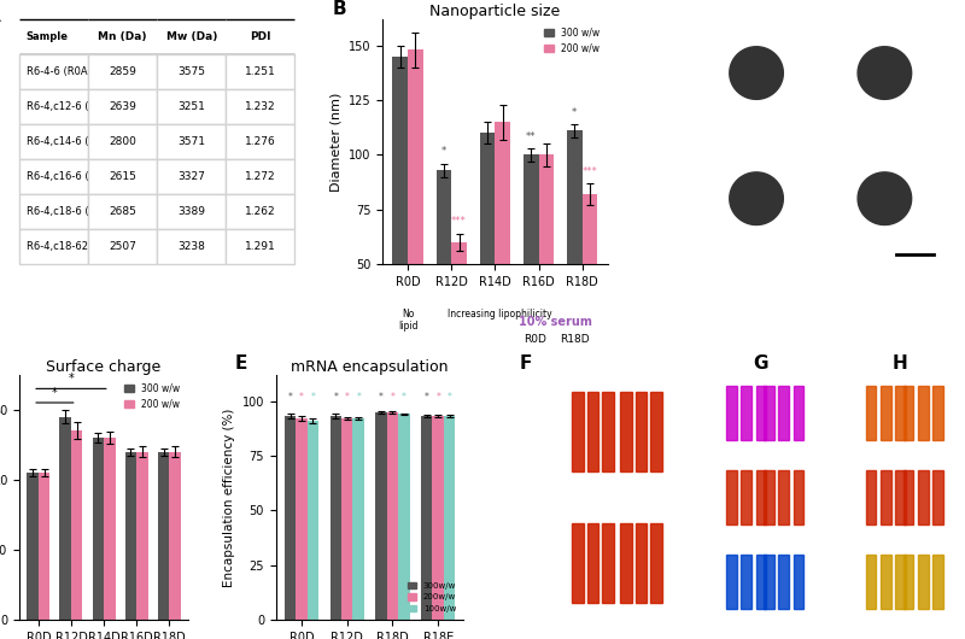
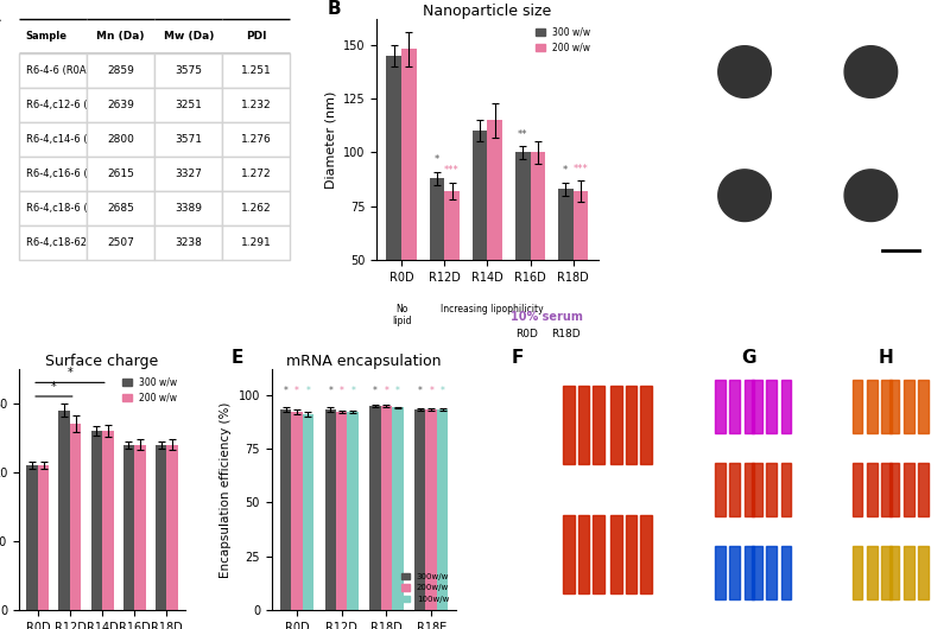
Nanoparticle size/300 w/w/R12D: 93 -> 88
Nanoparticle size/200 w/w/R12D: 60 -> 82
Nanoparticle size/300 w/w/R18D: 111 -> 83
